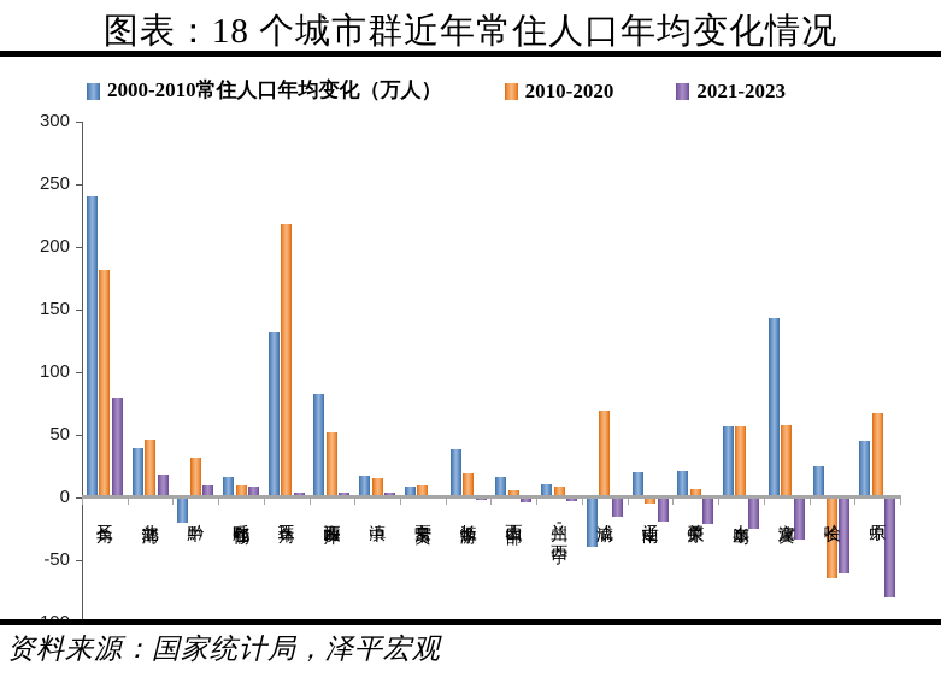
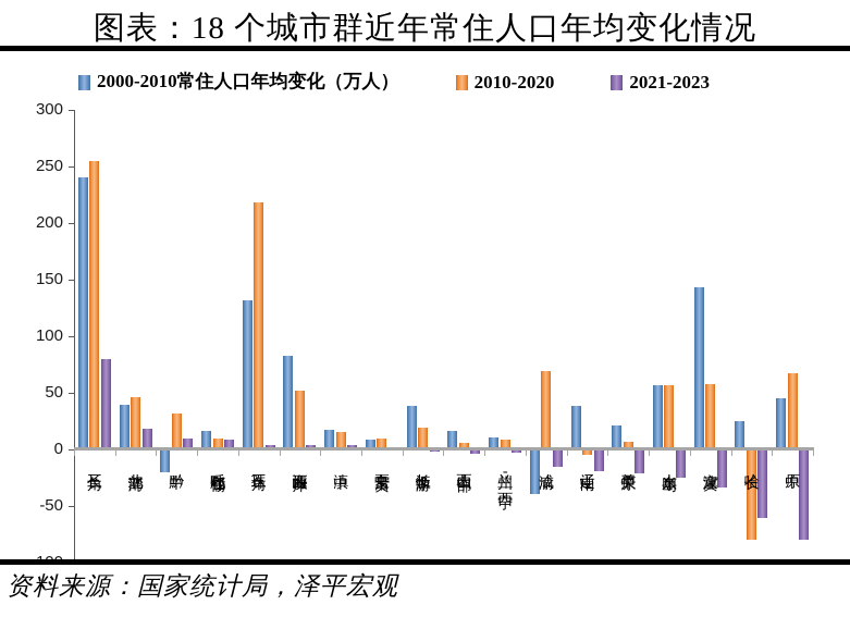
2010-2020/长三角: 182 -> 255
2000-2010常住人口年均变化（万人）/辽中南: 20 -> 38
2010-2020/哈长: -64 -> -80
